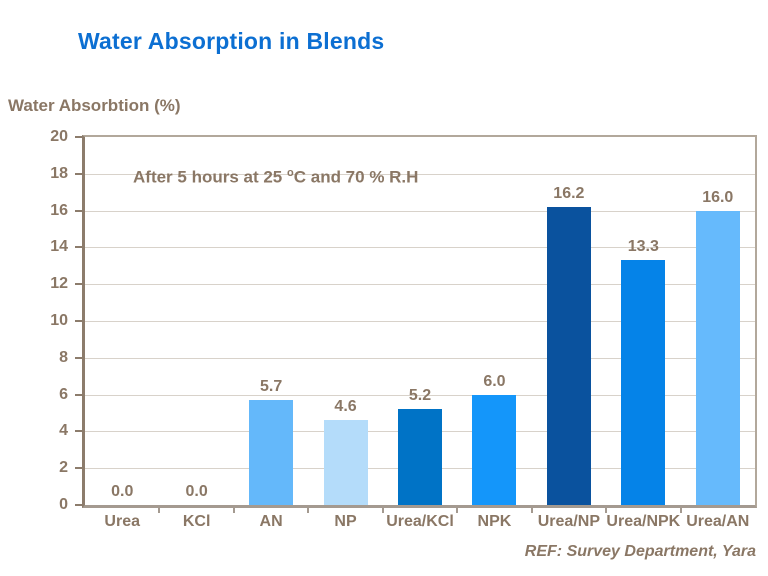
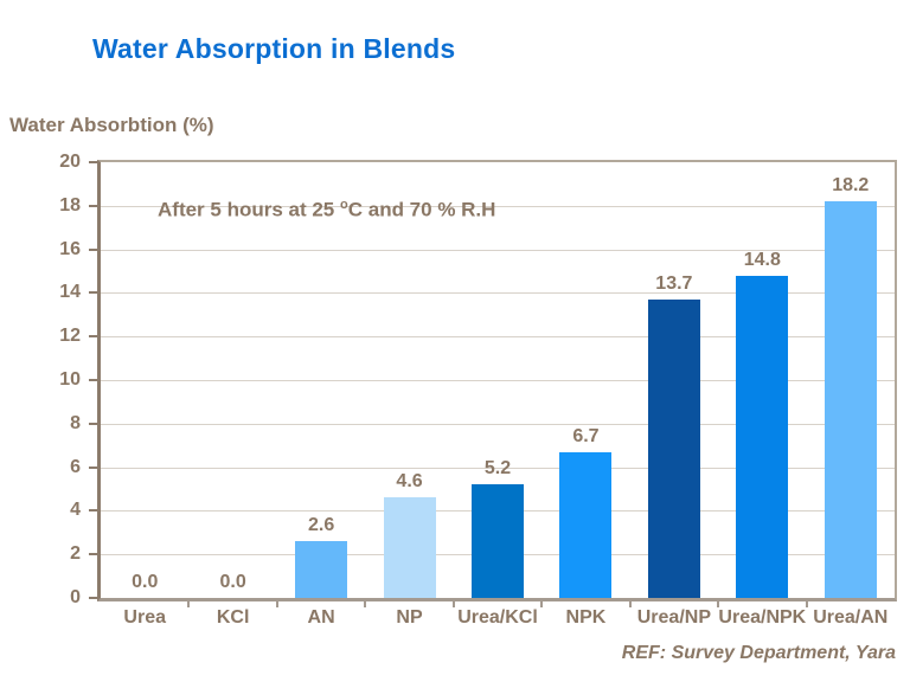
AN: 5.7 -> 2.6
NPK: 6.0 -> 6.7
Urea/NP: 16.2 -> 13.7
Urea/NPK: 13.3 -> 14.8
Urea/AN: 16.0 -> 18.2
